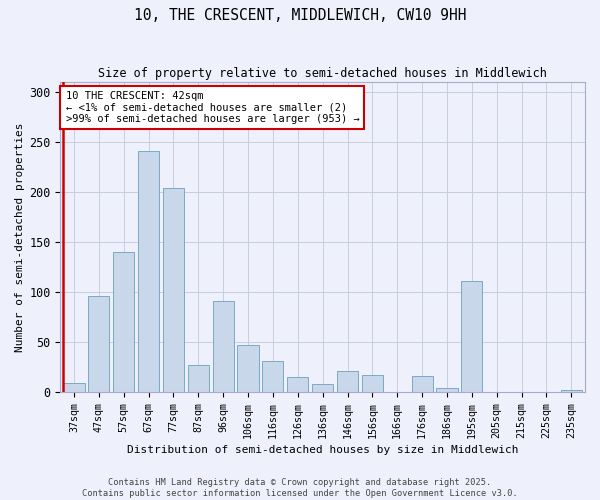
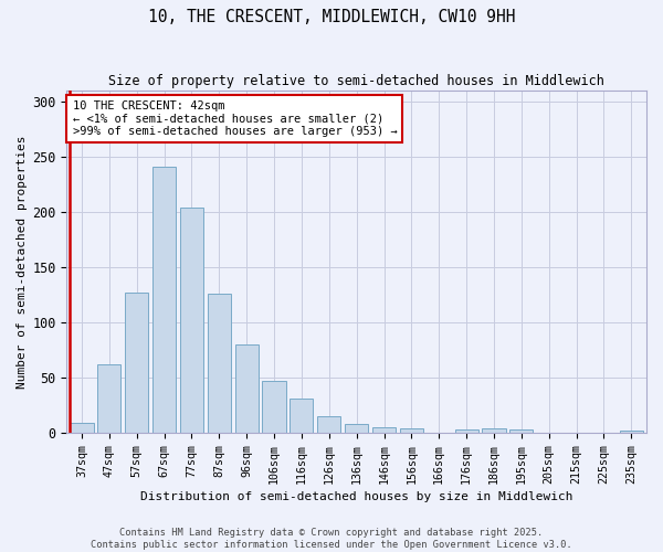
47sqm: 96 -> 62
57sqm: 140 -> 127
87sqm: 27 -> 126
96sqm: 91 -> 80
146sqm: 21 -> 5
156sqm: 17 -> 4
176sqm: 16 -> 3
195sqm: 111 -> 3
